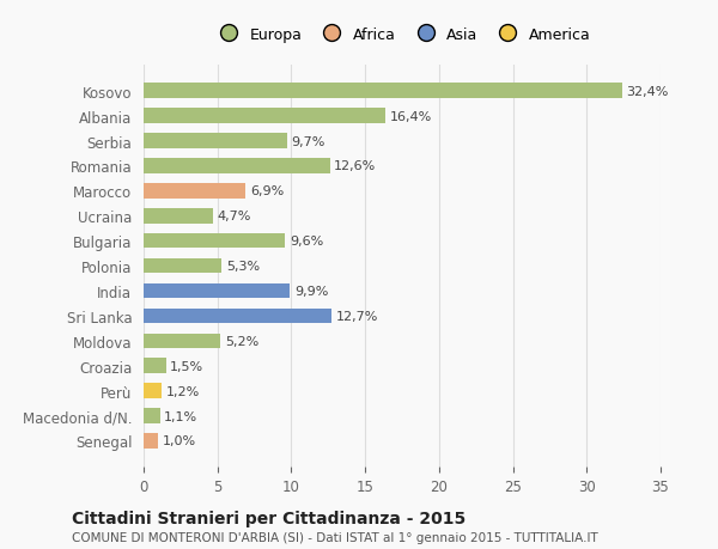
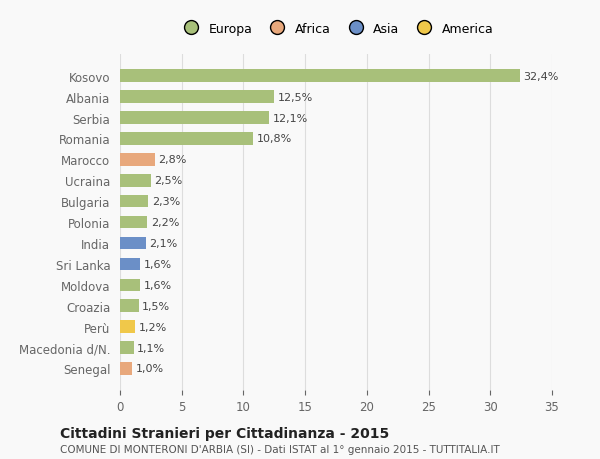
Albania: 16,4% -> 12,5%
Serbia: 9,7% -> 12,1%
Romania: 12,6% -> 10,8%
Marocco: 6,9% -> 2,8%
Ucraina: 4,7% -> 2,5%
Bulgaria: 9,6% -> 2,3%
Polonia: 5,3% -> 2,2%
India: 9,9% -> 2,1%
Sri Lanka: 12,7% -> 1,6%
Moldova: 5,2% -> 1,6%
